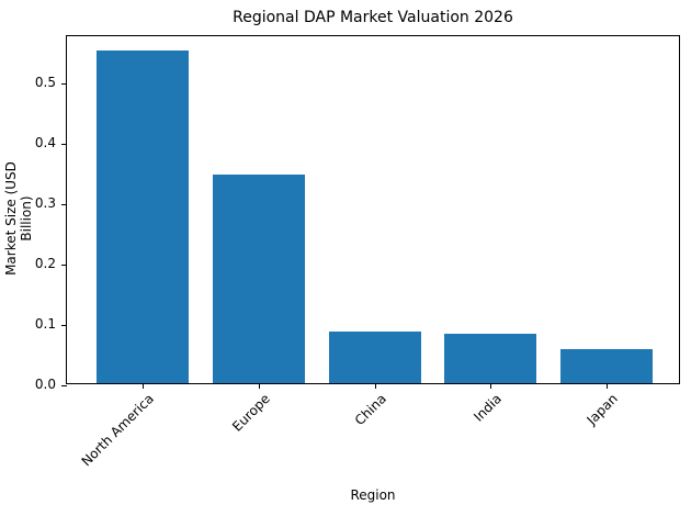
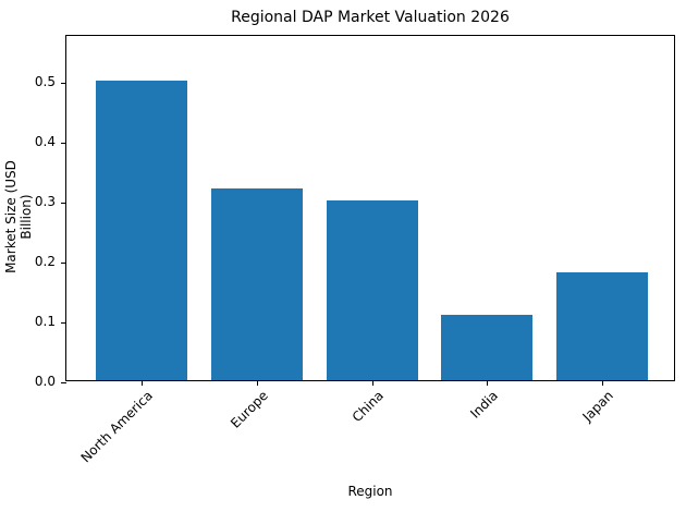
North America: 0.55 -> 0.50
Europe: 0.35 -> 0.32
China: 0.09 -> 0.30
India: 0.08 -> 0.11
Japan: 0.06 -> 0.18
